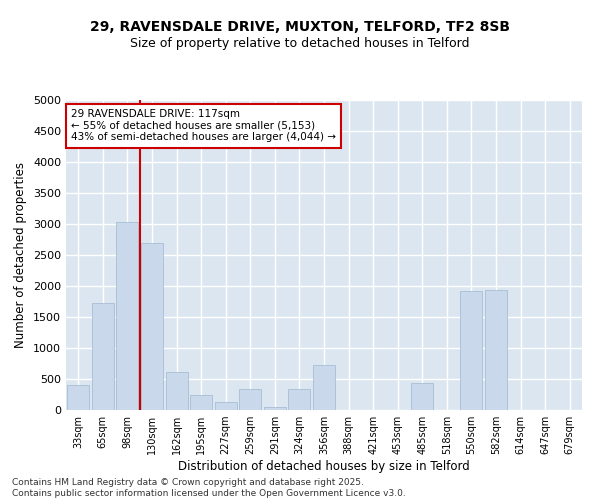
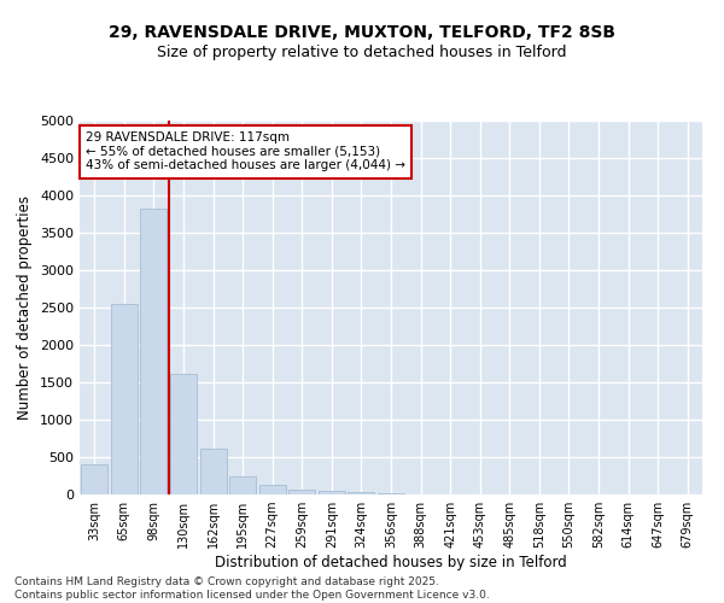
65sqm: 1720 -> 2550
98sqm: 3040 -> 3820
130sqm: 2700 -> 1620
259sqm: 340 -> 60
324sqm: 340 -> 30
356sqm: 720 -> 10
485sqm: 440 -> 0
550sqm: 1920 -> 0
582sqm: 1940 -> 0
